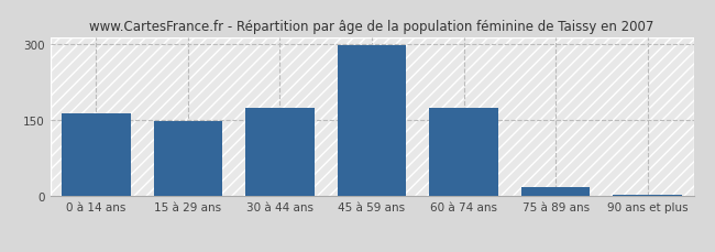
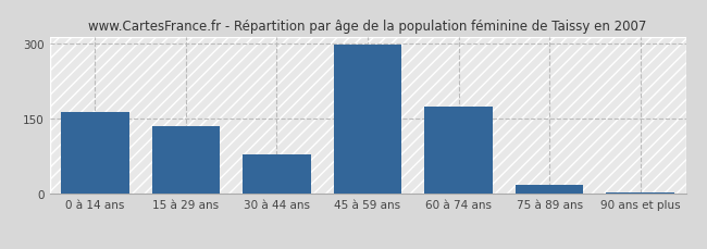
15 à 29 ans: 148 -> 135
30 à 44 ans: 175 -> 80
